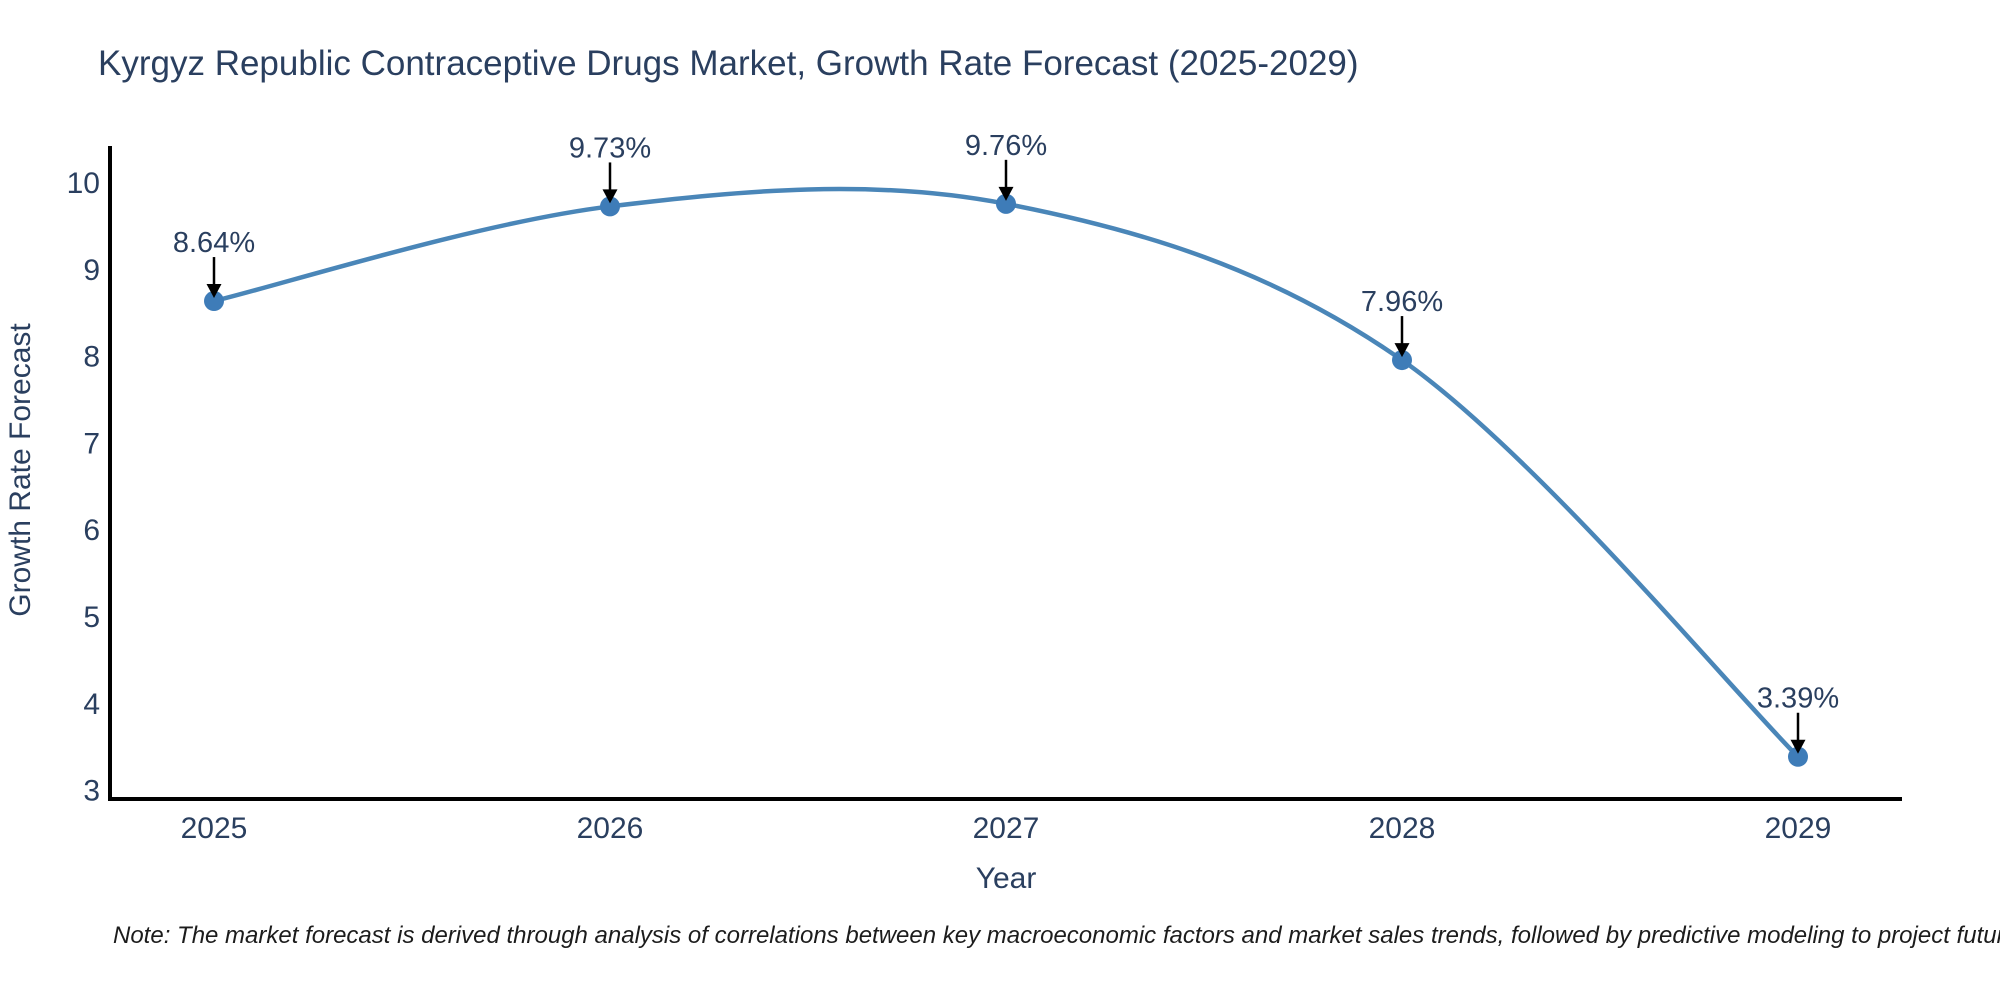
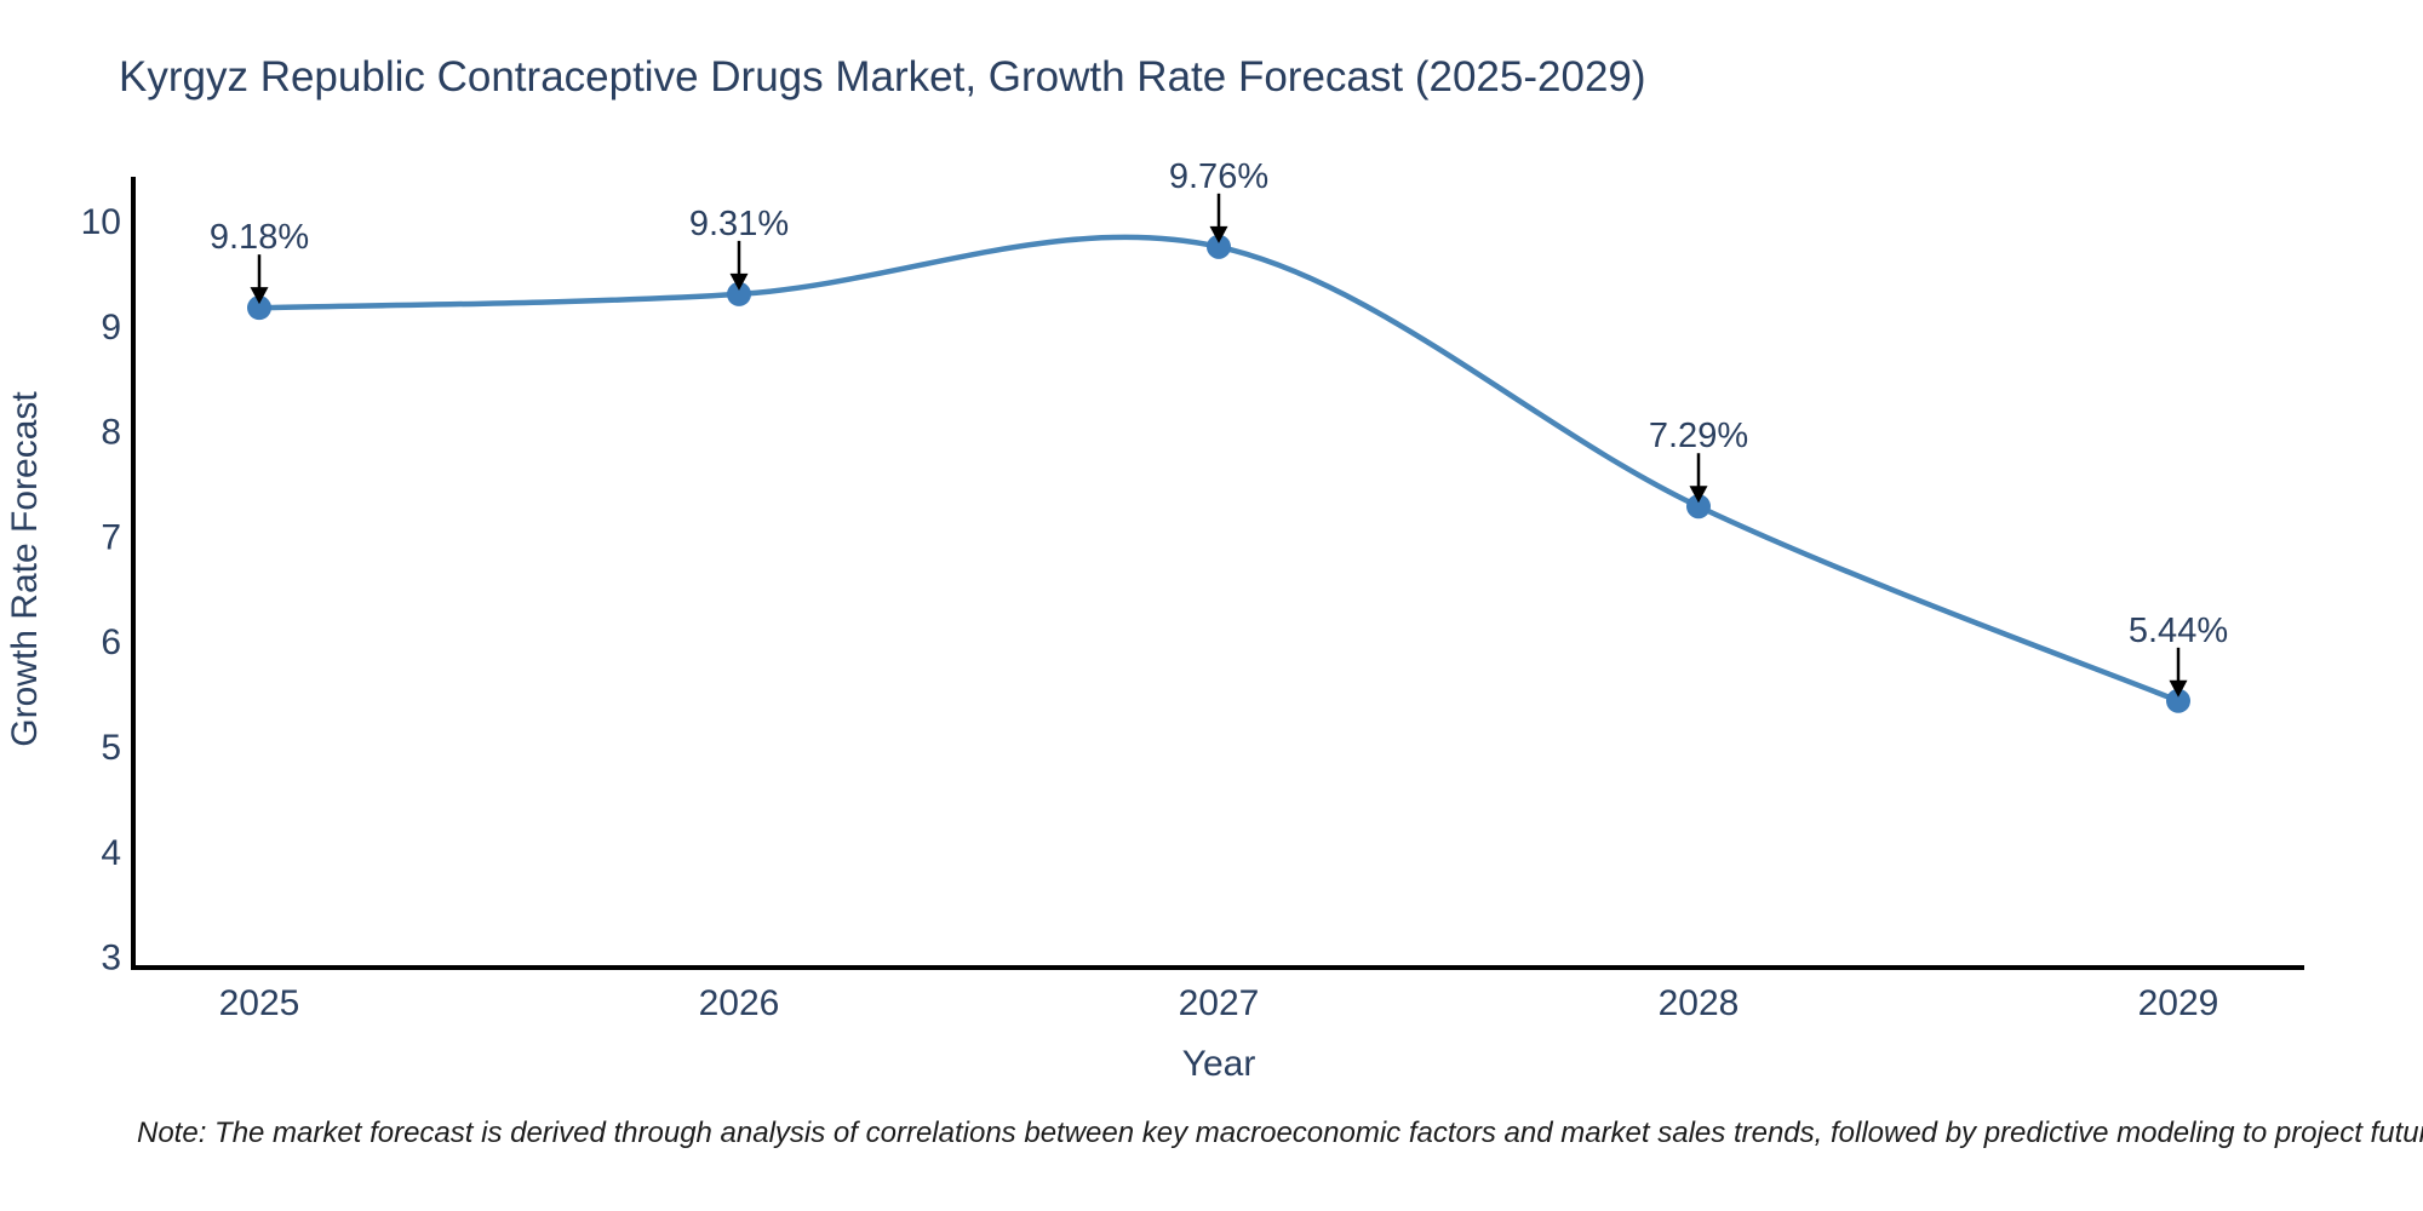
2025: 8.64% -> 9.18%
2026: 9.73% -> 9.31%
2028: 7.96% -> 7.29%
2029: 3.39% -> 5.44%
